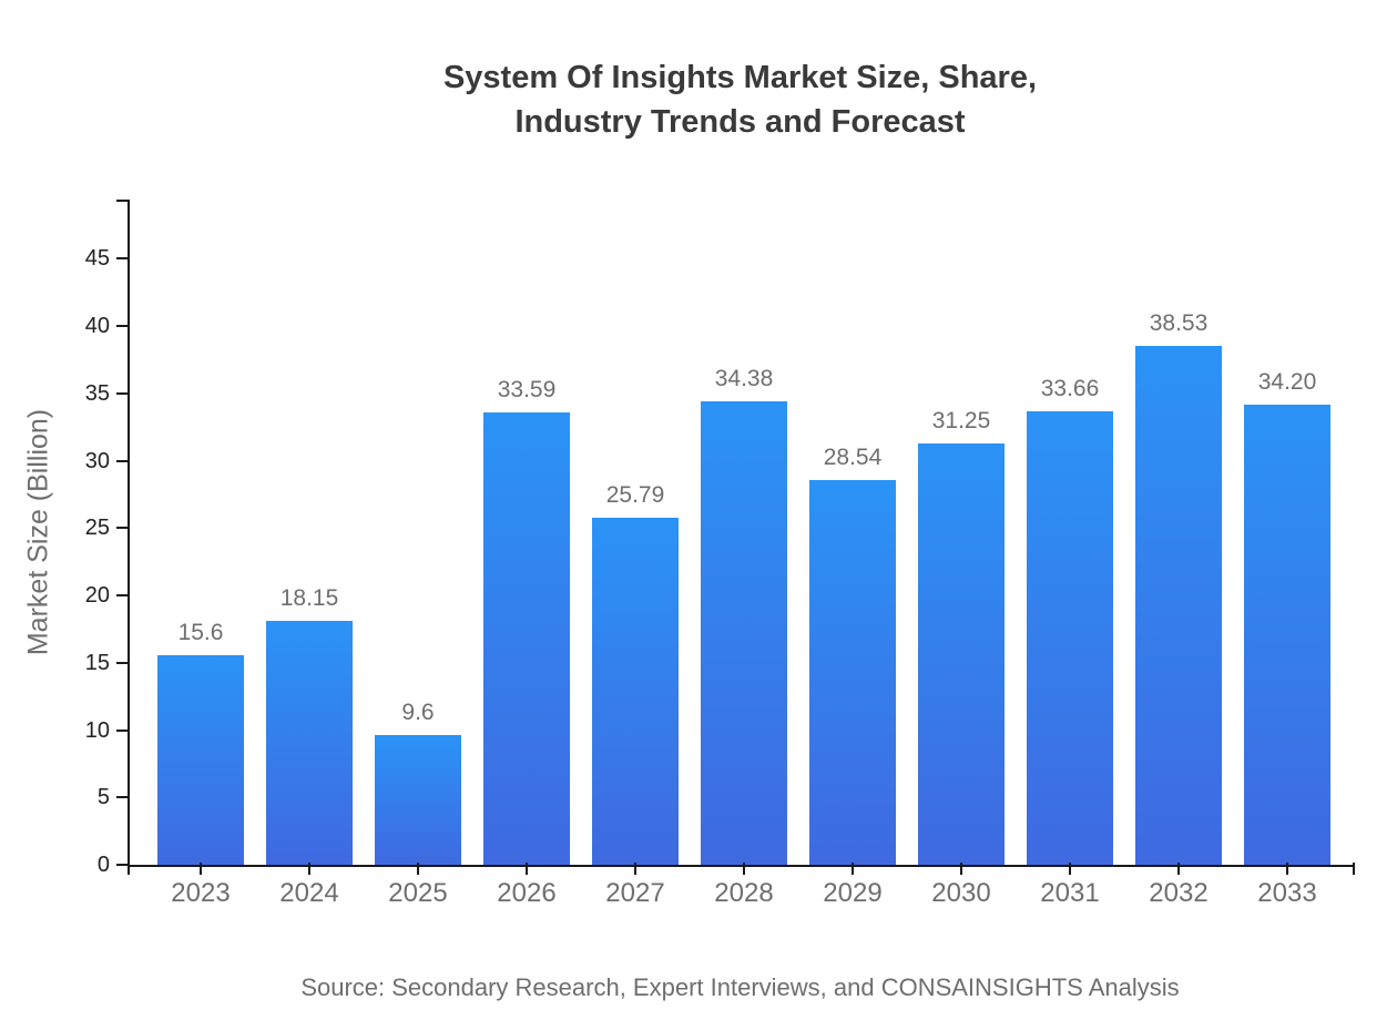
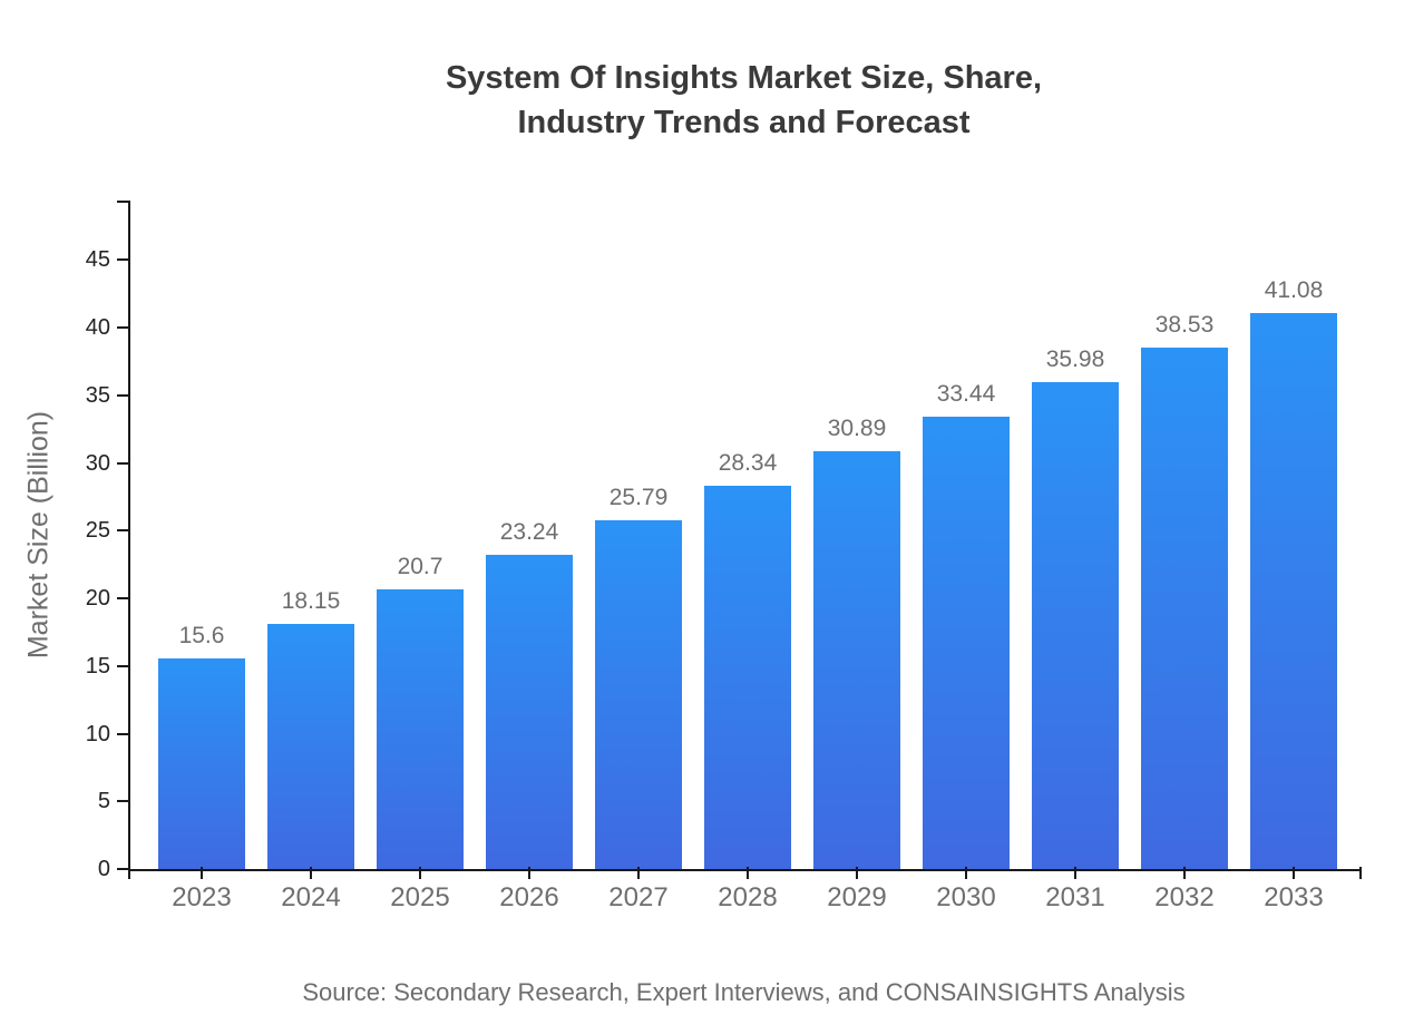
2025: 9.6 -> 20.7
2026: 33.59 -> 23.24
2028: 34.38 -> 28.34
2029: 28.54 -> 30.89
2030: 31.25 -> 33.44
2031: 33.66 -> 35.98
2033: 34.20 -> 41.08
